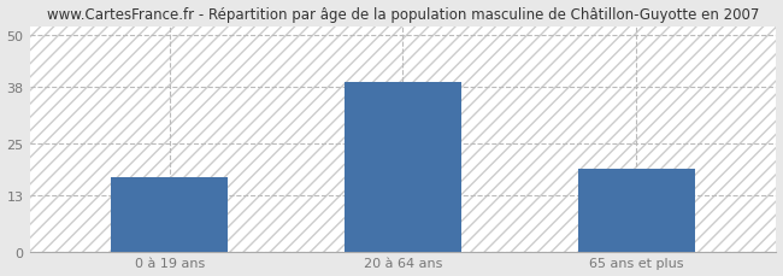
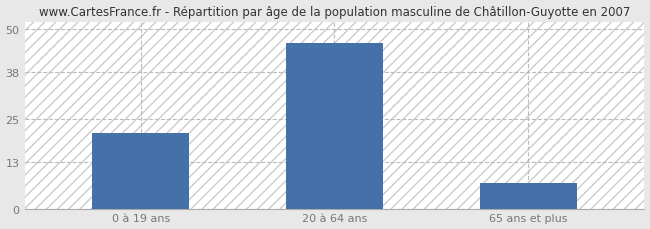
0 à 19 ans: 17 -> 21
20 à 64 ans: 39 -> 46
65 ans et plus: 19 -> 7
